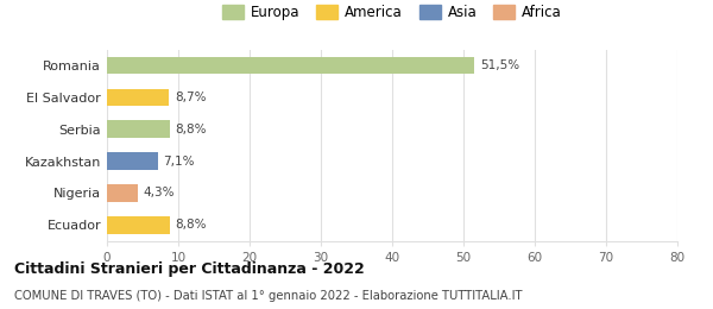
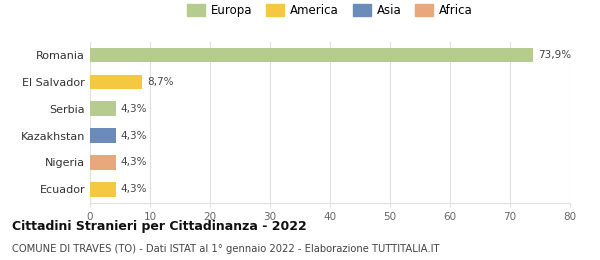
Romania: 51,5% -> 73,9%
Serbia: 8,8% -> 4,3%
Kazakhstan: 7,1% -> 4,3%
Ecuador: 8,8% -> 4,3%
